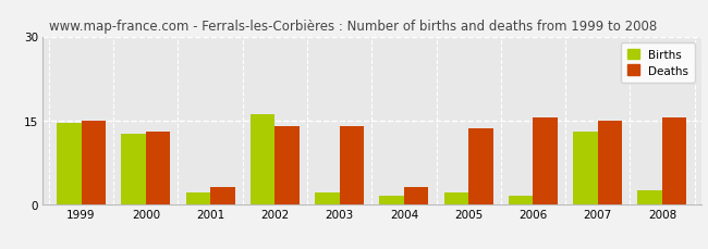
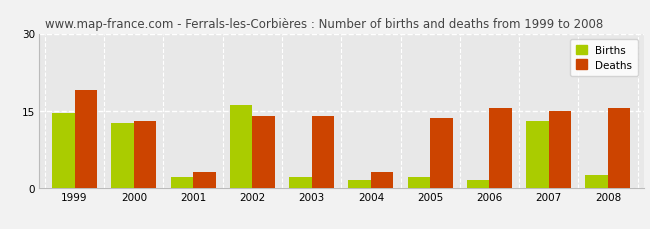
Deaths/1999: 15.0 -> 19.0
